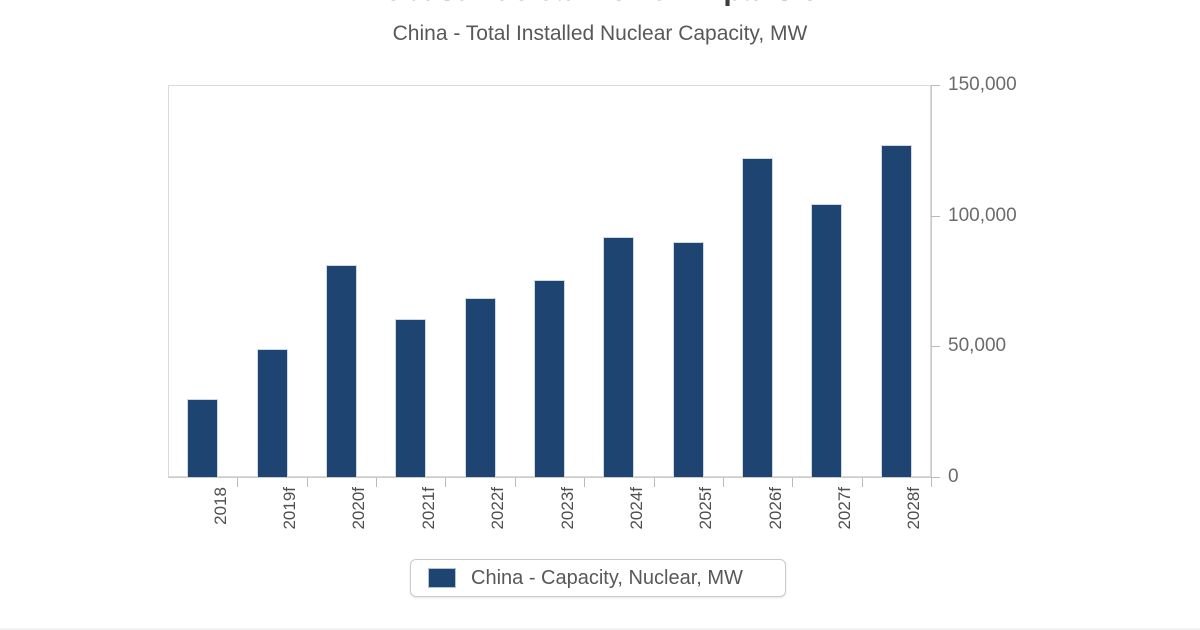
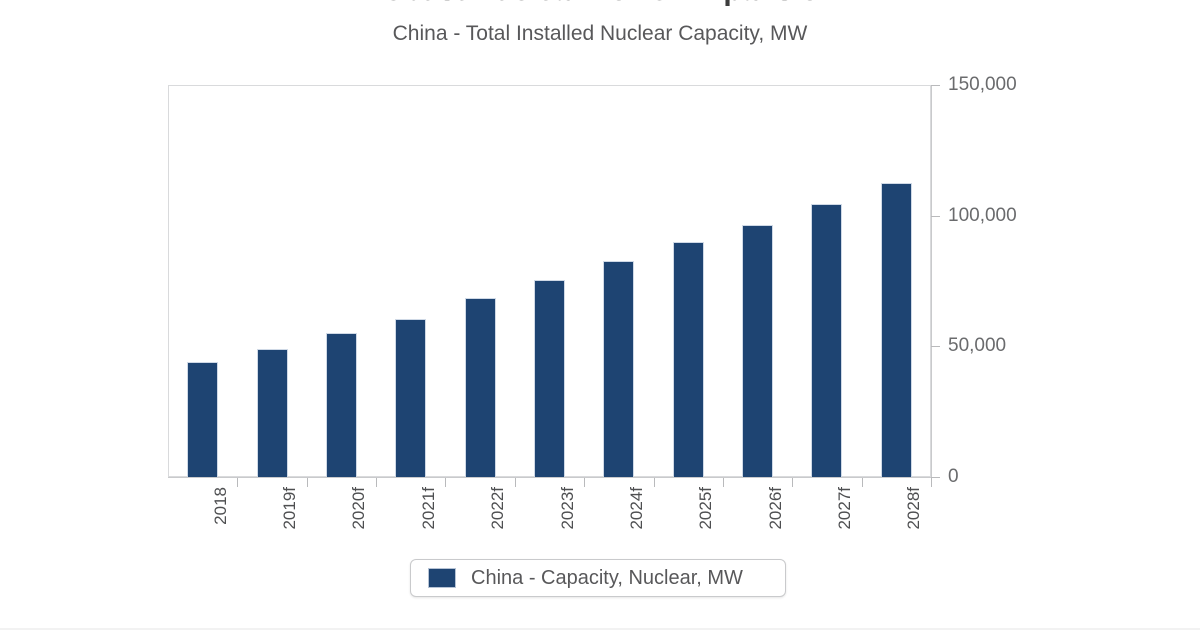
2018: 30000 -> 44000
2020f: 81000 -> 55000
2024f: 92000 -> 82000
2026f: 122000 -> 96000
2028f: 127000 -> 112000
